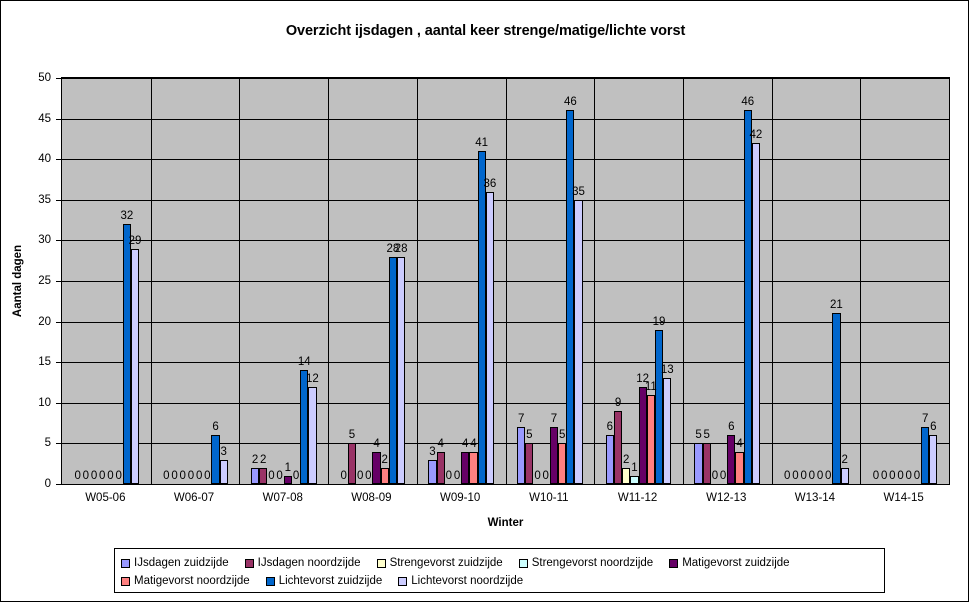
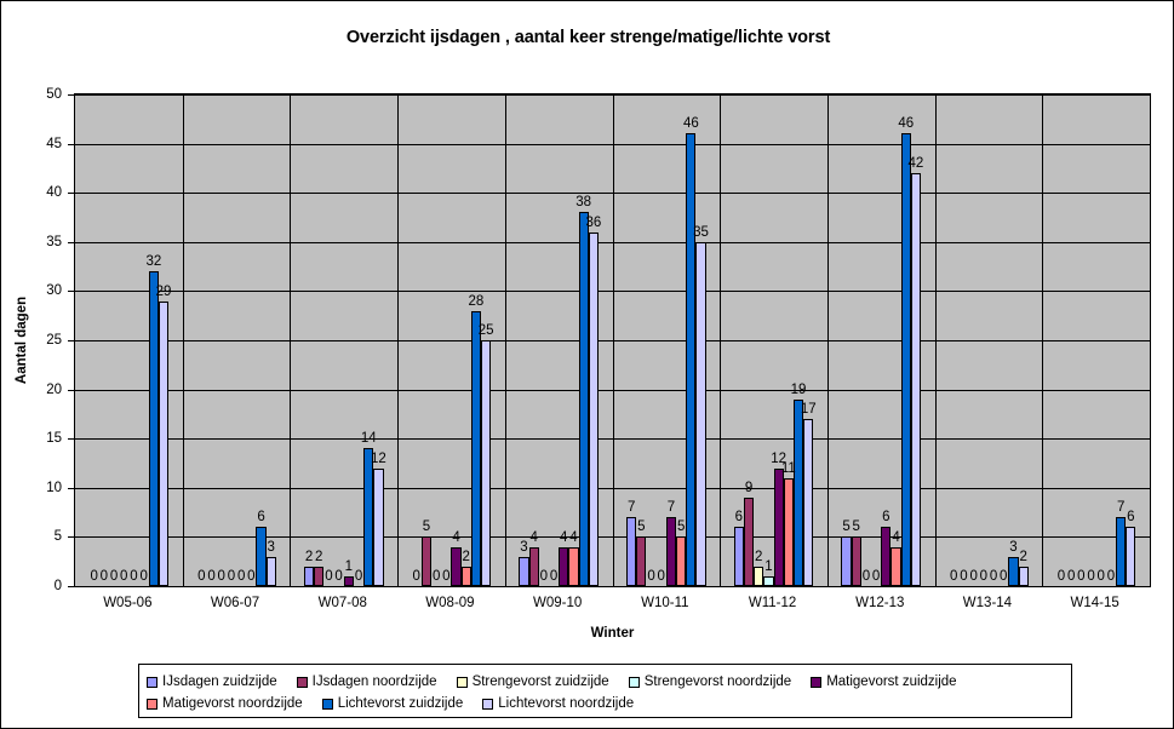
Lichtevorst noordzijde/W08-09: 28 -> 25
Lichtevorst zuidzijde/W09-10: 41 -> 38
Lichtevorst noordzijde/W11-12: 13 -> 17
Lichtevorst zuidzijde/W13-14: 21 -> 3
